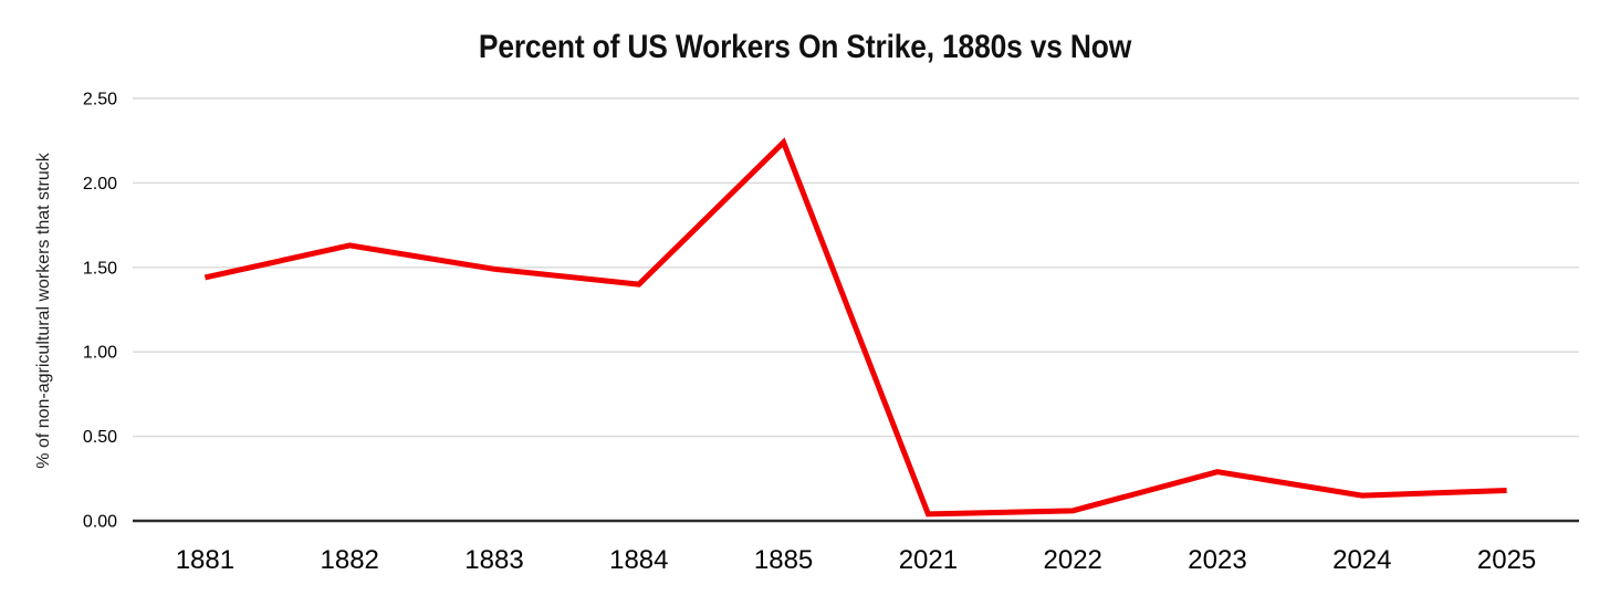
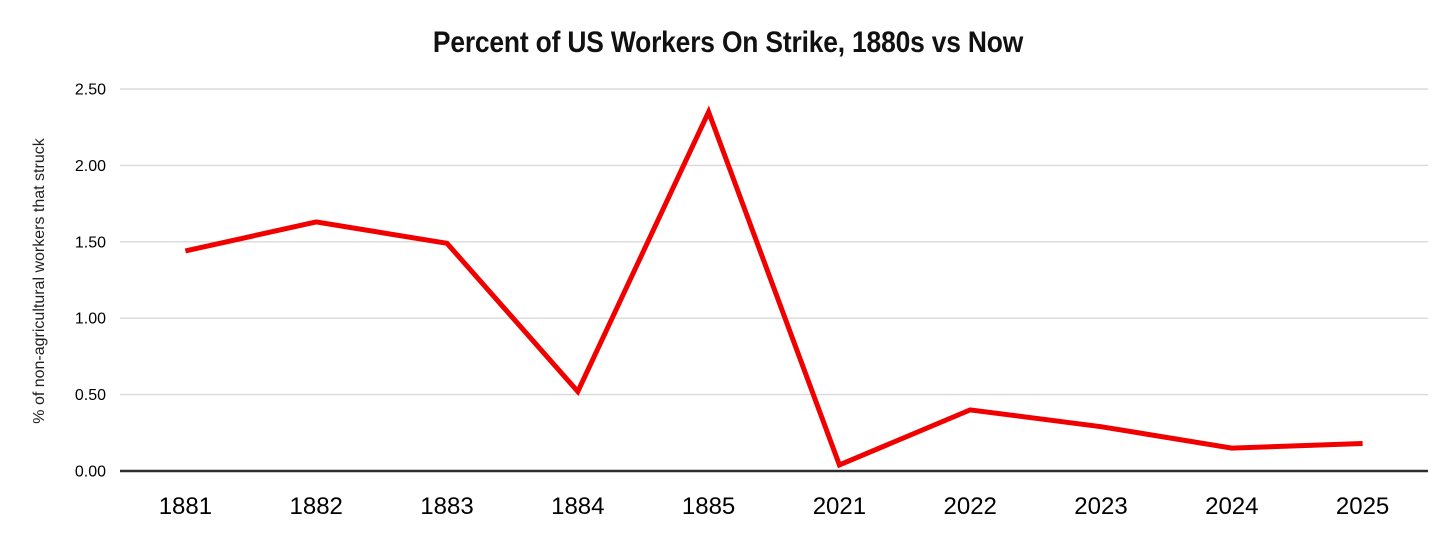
1884: 1.40 -> 0.52
1885: 2.24 -> 2.35
2022: 0.06 -> 0.40
